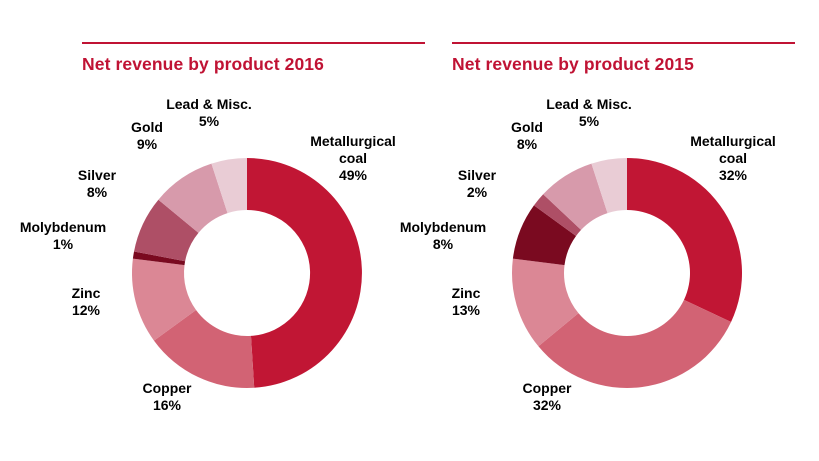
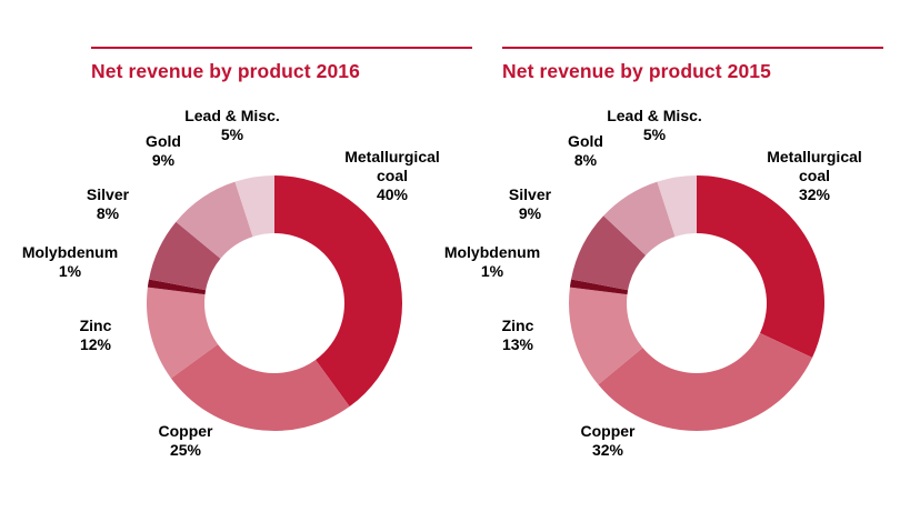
Net revenue by product 2016/Metallurgical coal: 49% -> 40%
Net revenue by product 2016/Copper: 16% -> 25%
Net revenue by product 2015/Molybdenum: 8% -> 1%
Net revenue by product 2015/Silver: 2% -> 9%
